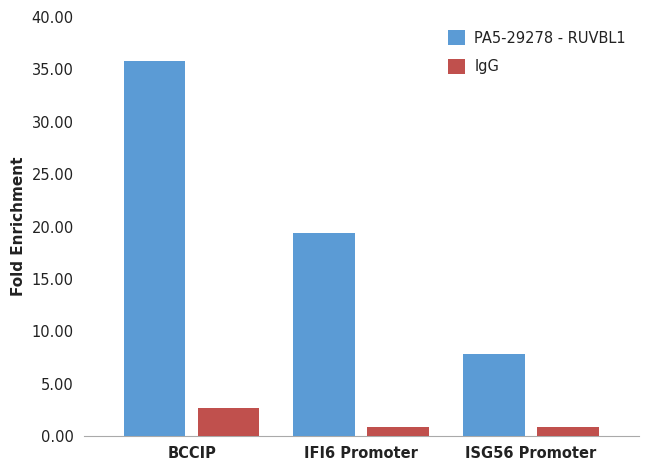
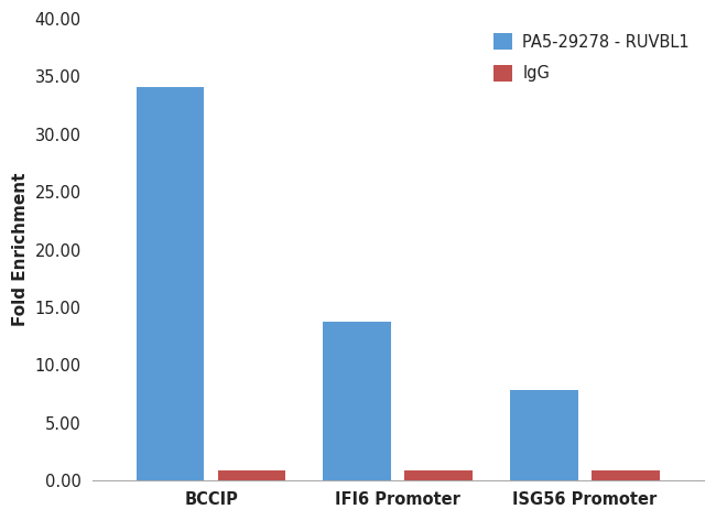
PA5-29278 - RUVBL1/BCCIP: 35.8 -> 34.1
IgG/BCCIP: 2.7 -> 0.8
PA5-29278 - RUVBL1/IFI6 Promoter: 19.4 -> 13.8
